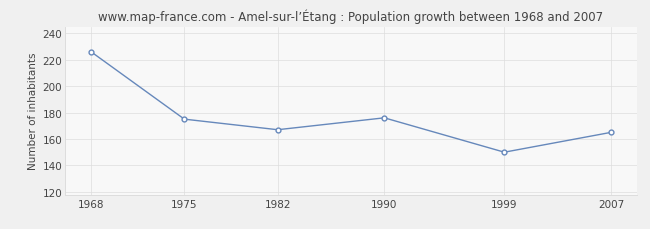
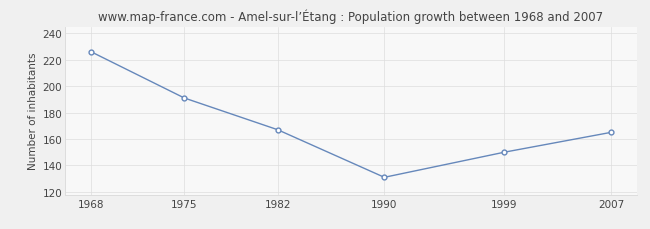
1975: 175 -> 191
1990: 176 -> 131
